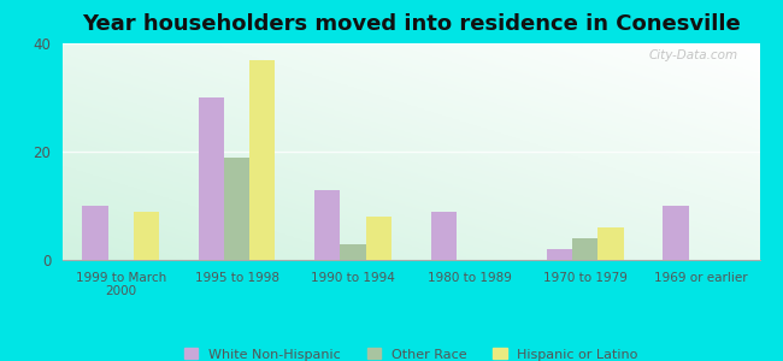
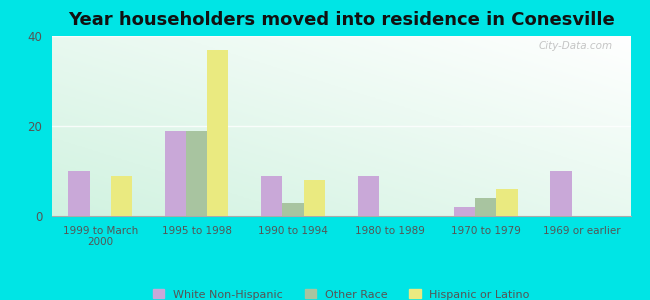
White Non-Hispanic/1995 to 1998: 30 -> 19
White Non-Hispanic/1990 to 1994: 13 -> 9
